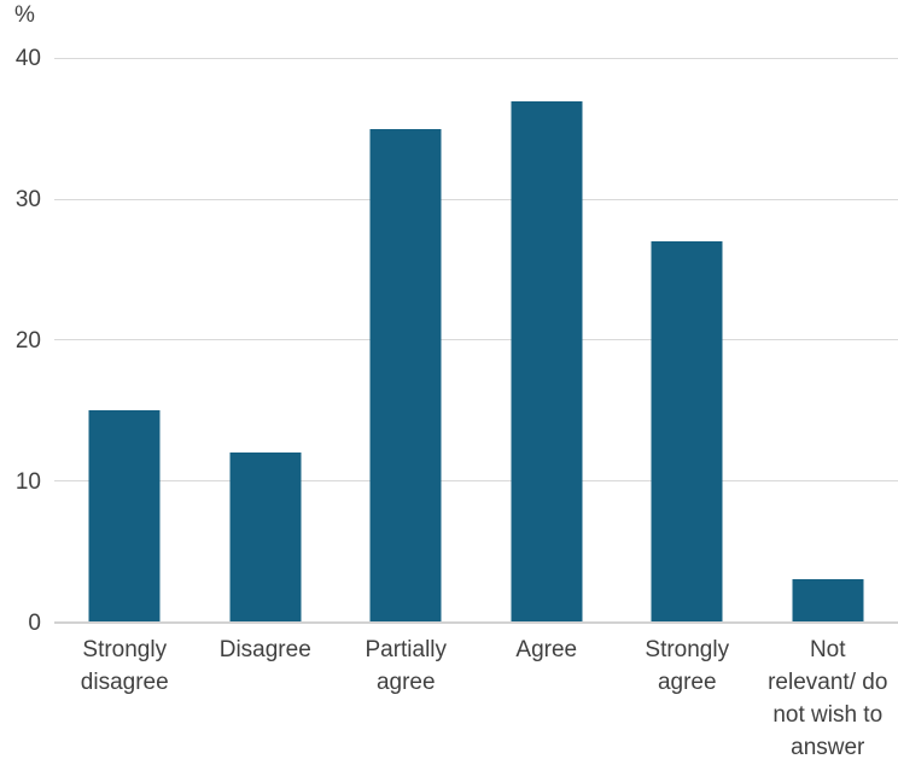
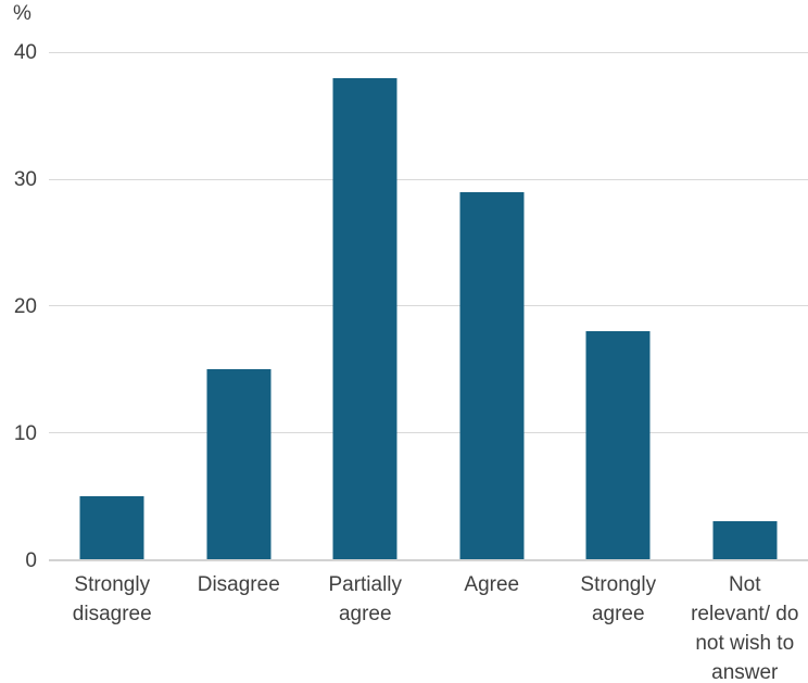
Strongly disagree: 15 -> 5
Disagree: 12 -> 15
Partially agree: 35 -> 38
Agree: 37 -> 29
Strongly agree: 27 -> 18
